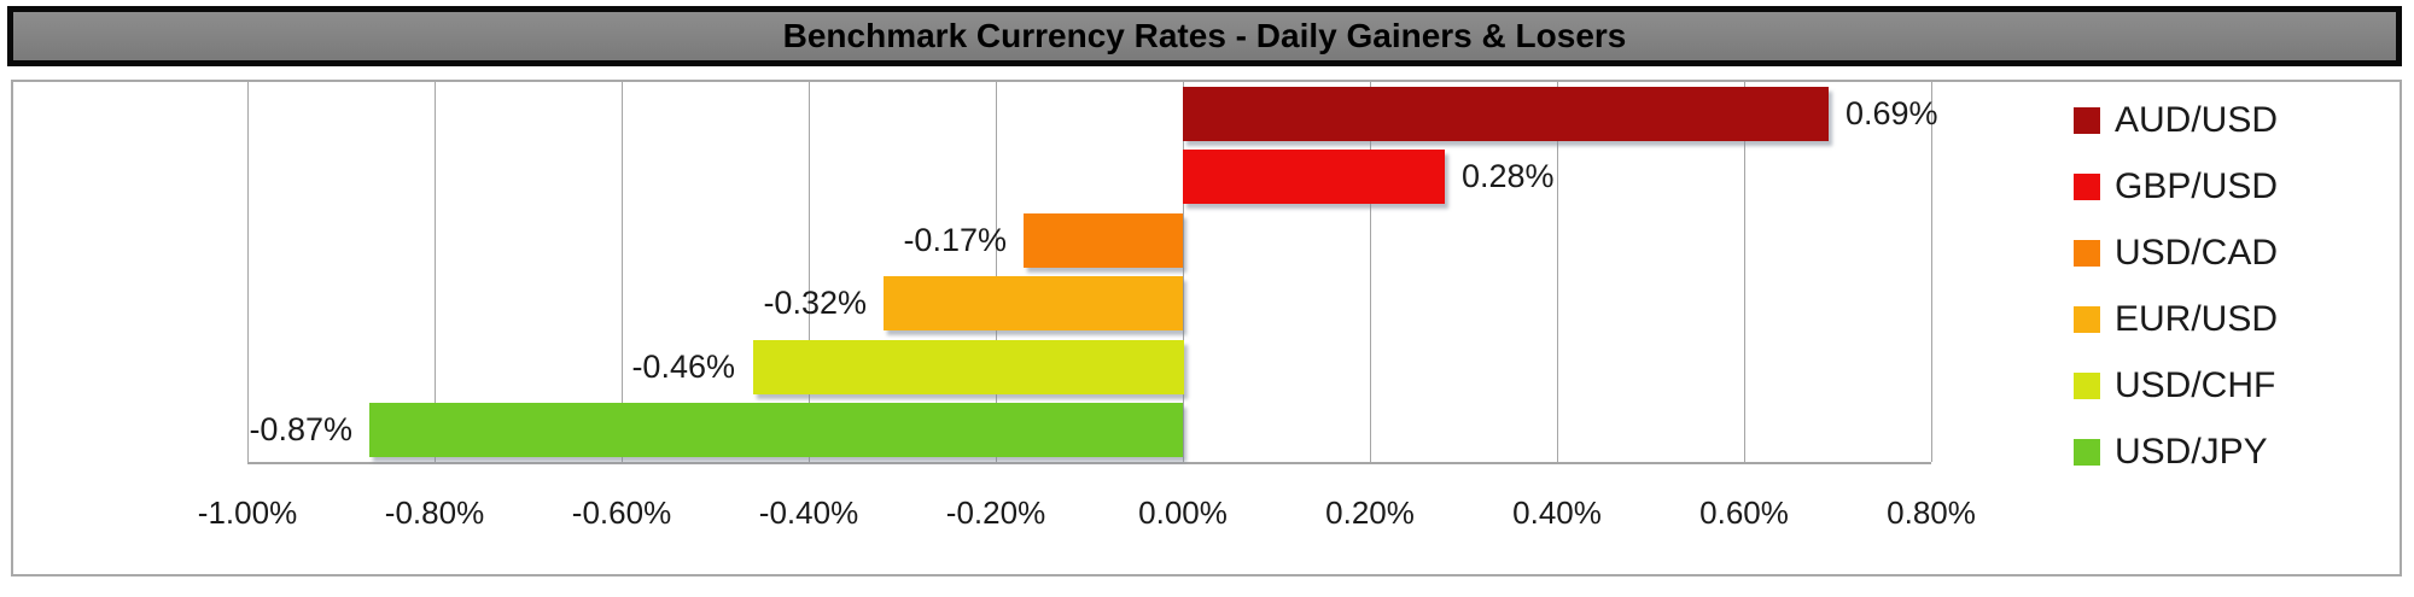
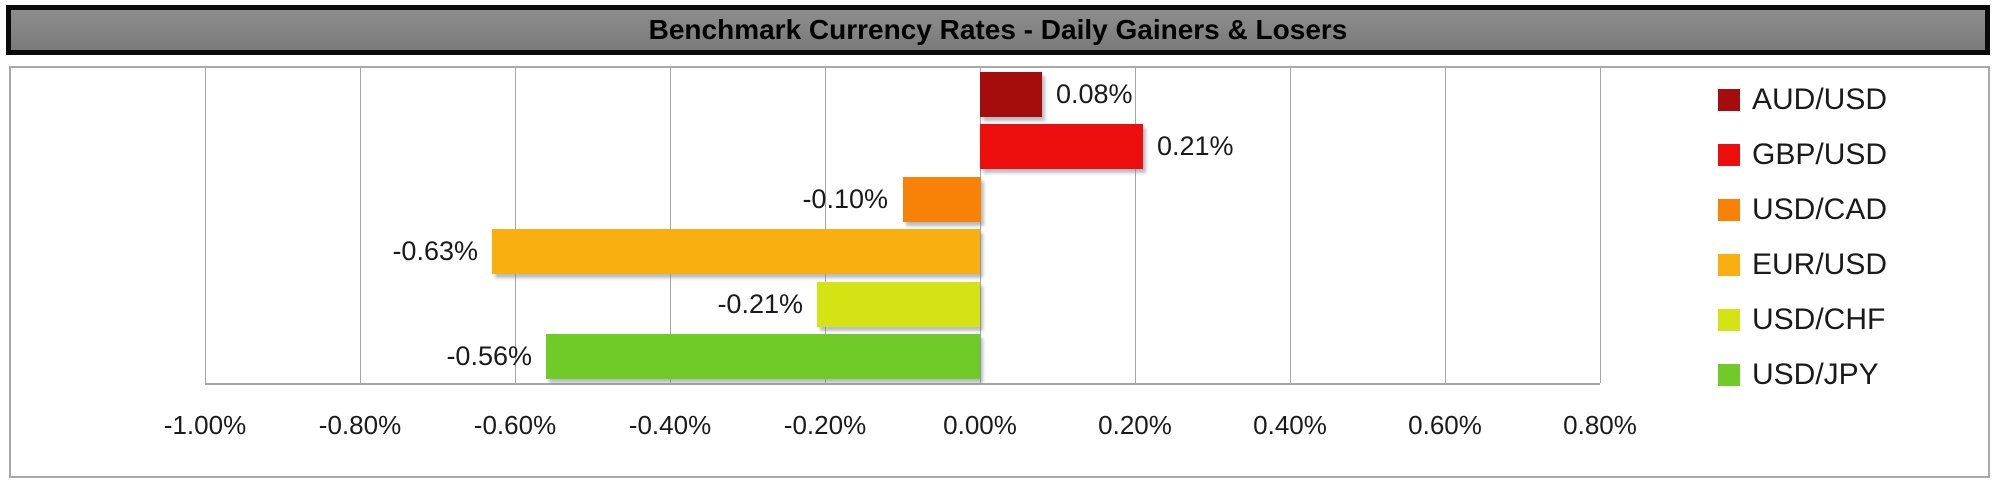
AUD/USD: 0.69% -> 0.08%
GBP/USD: 0.28% -> 0.21%
USD/CAD: -0.17% -> -0.10%
EUR/USD: -0.32% -> -0.63%
USD/CHF: -0.46% -> -0.21%
USD/JPY: -0.87% -> -0.56%
